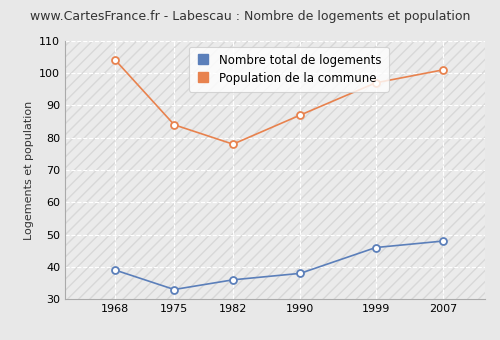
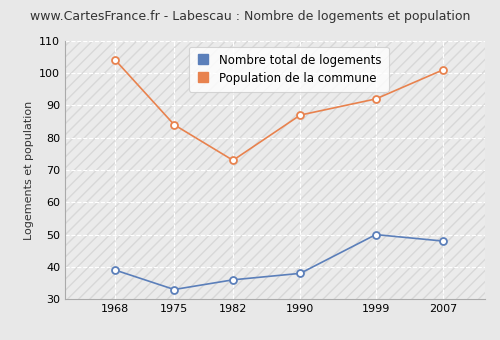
Population de la commune/1982: 78 -> 73
Nombre total de logements/1999: 46 -> 50
Population de la commune/1999: 97 -> 92
